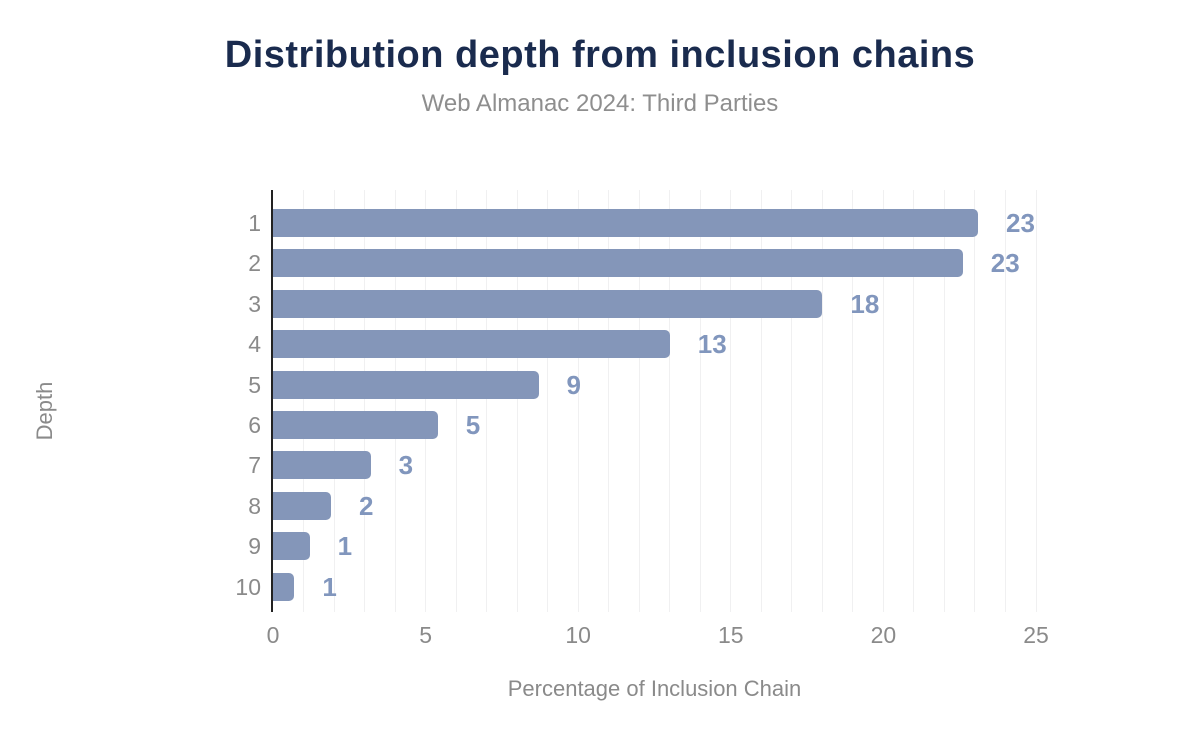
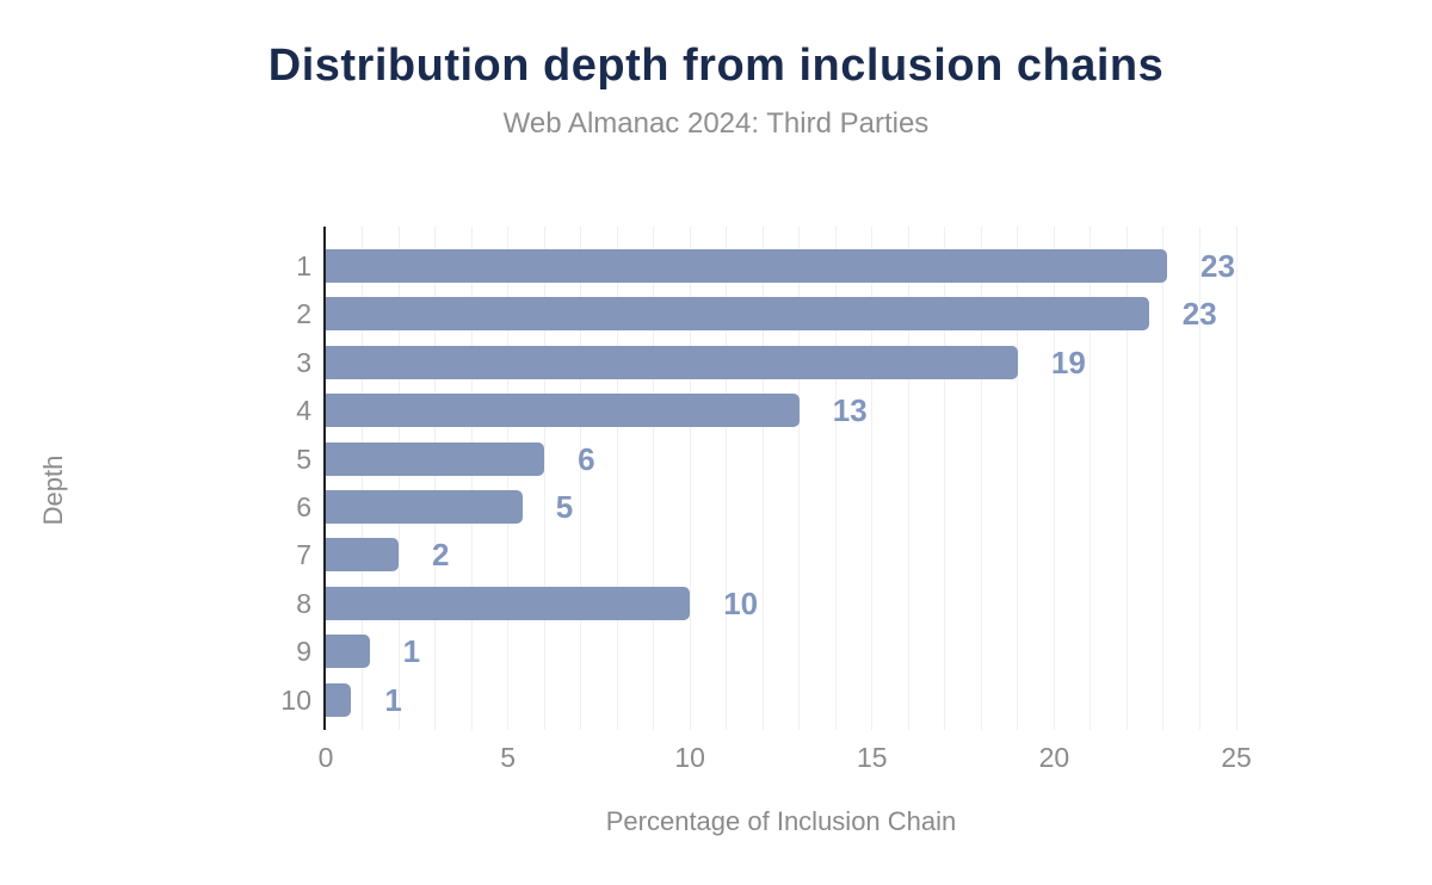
3: 18 -> 19
5: 9 -> 6
7: 3 -> 2
8: 2 -> 10
